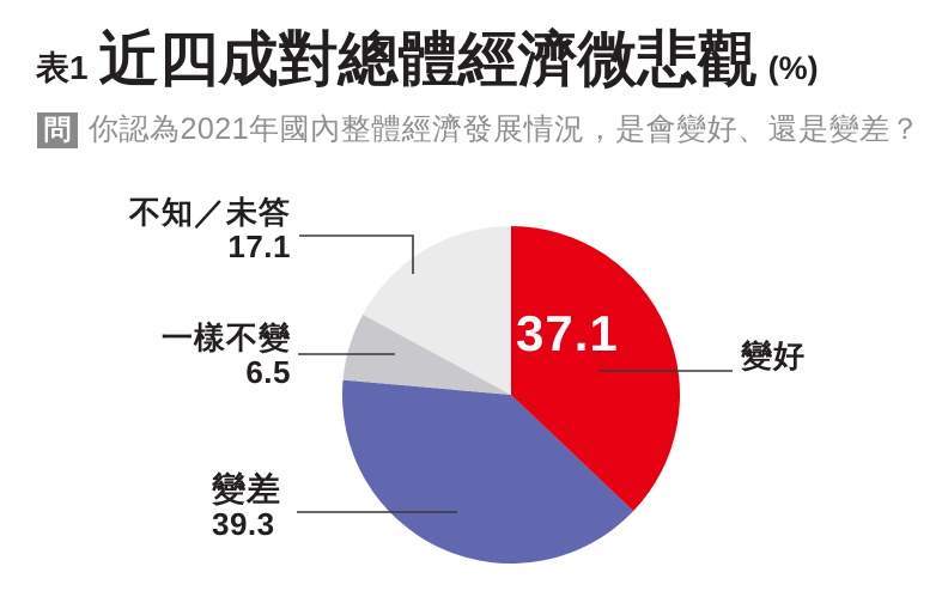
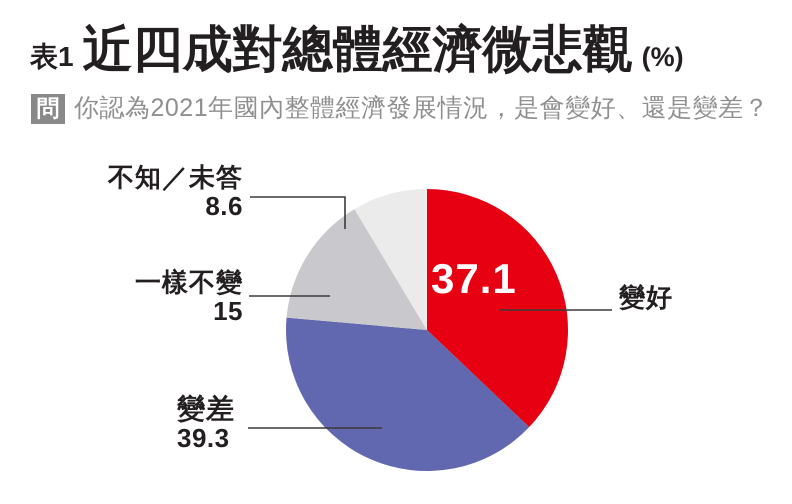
一樣不變: 6.5 -> 15
不知／未答: 17.1 -> 8.6
